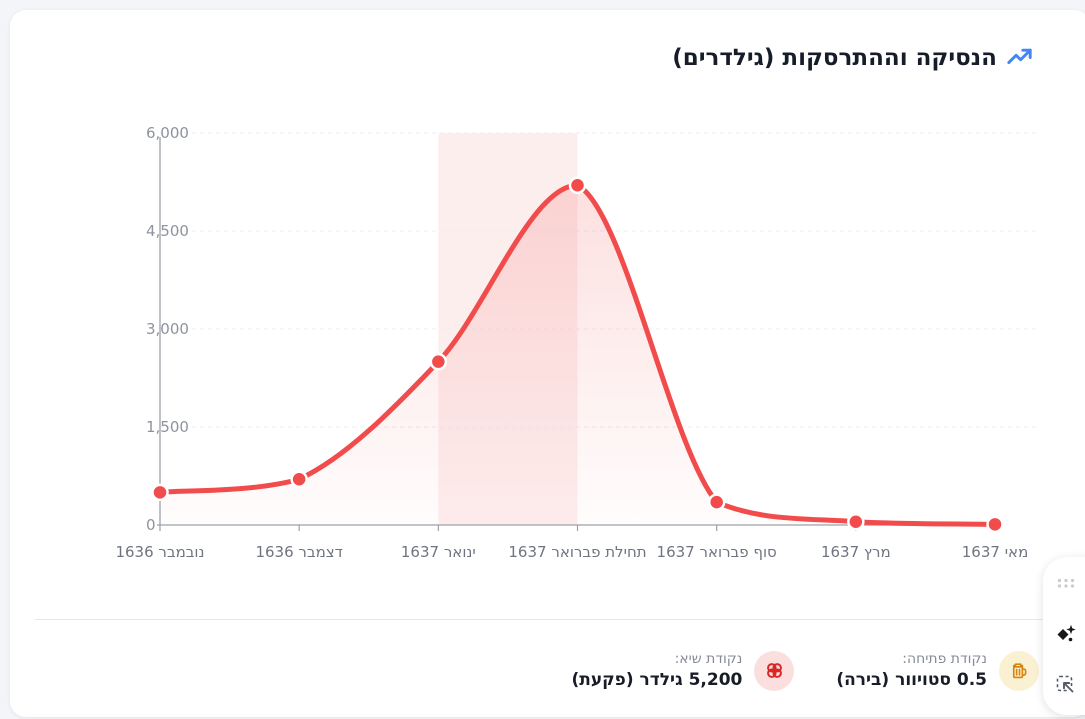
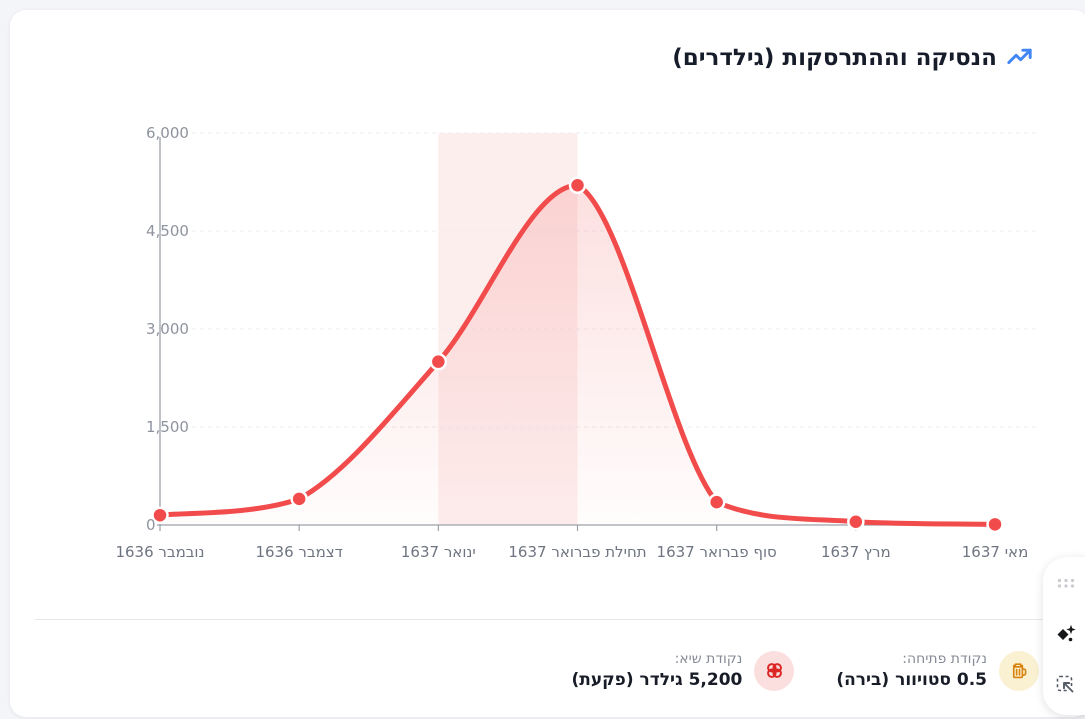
נובמבר 1636: 500 -> 200
דצמבר 1636: 700 -> 400
